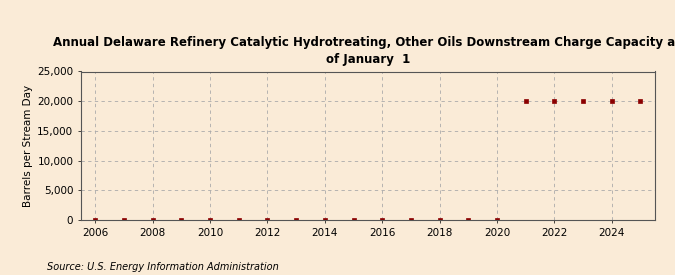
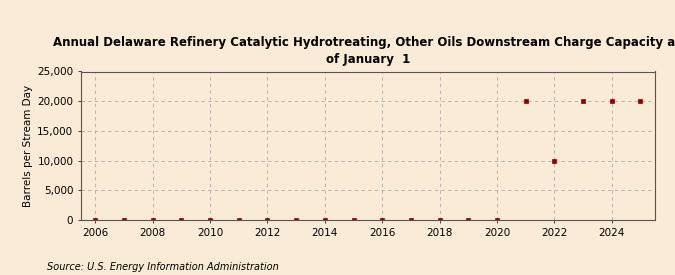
2022: 20,000 -> 10,000
